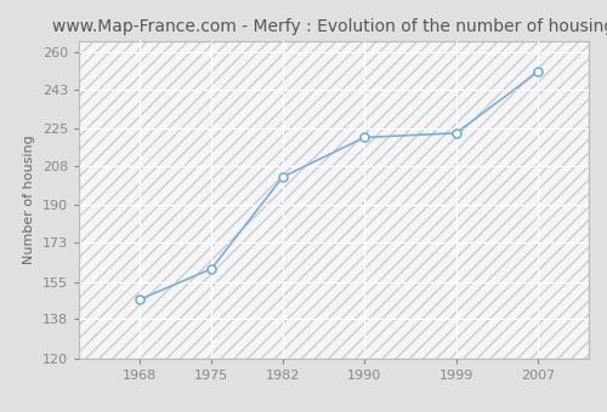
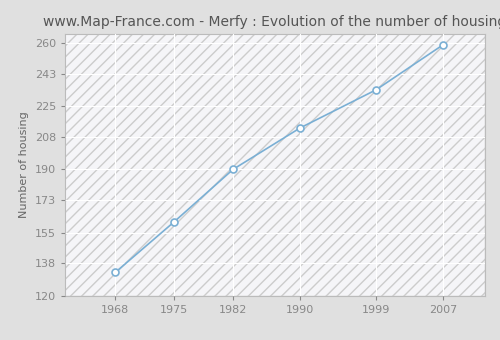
1968: 147 -> 133
1982: 203 -> 190
1990: 221 -> 213
1999: 223 -> 234
2007: 251 -> 259
